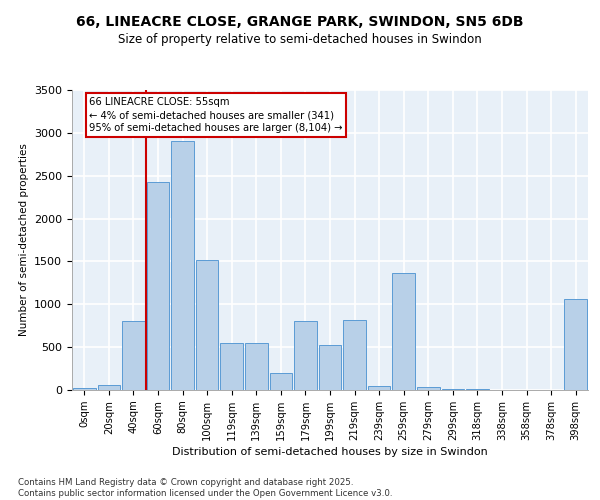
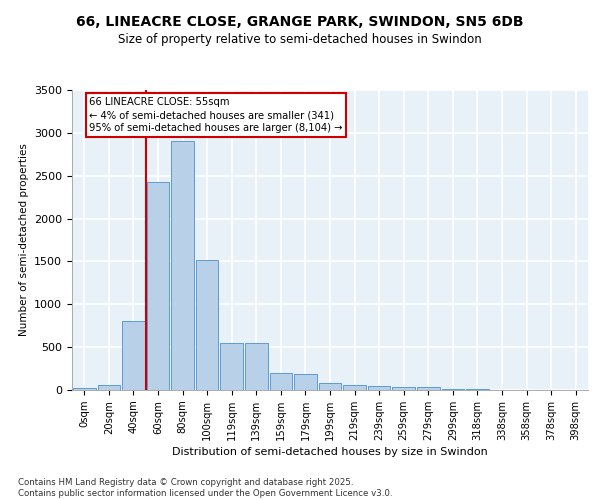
179sqm: 800 -> 180
199sqm: 520 -> 80
219sqm: 820 -> 60
259sqm: 1360 -> 40
398sqm: 1060 -> 0
